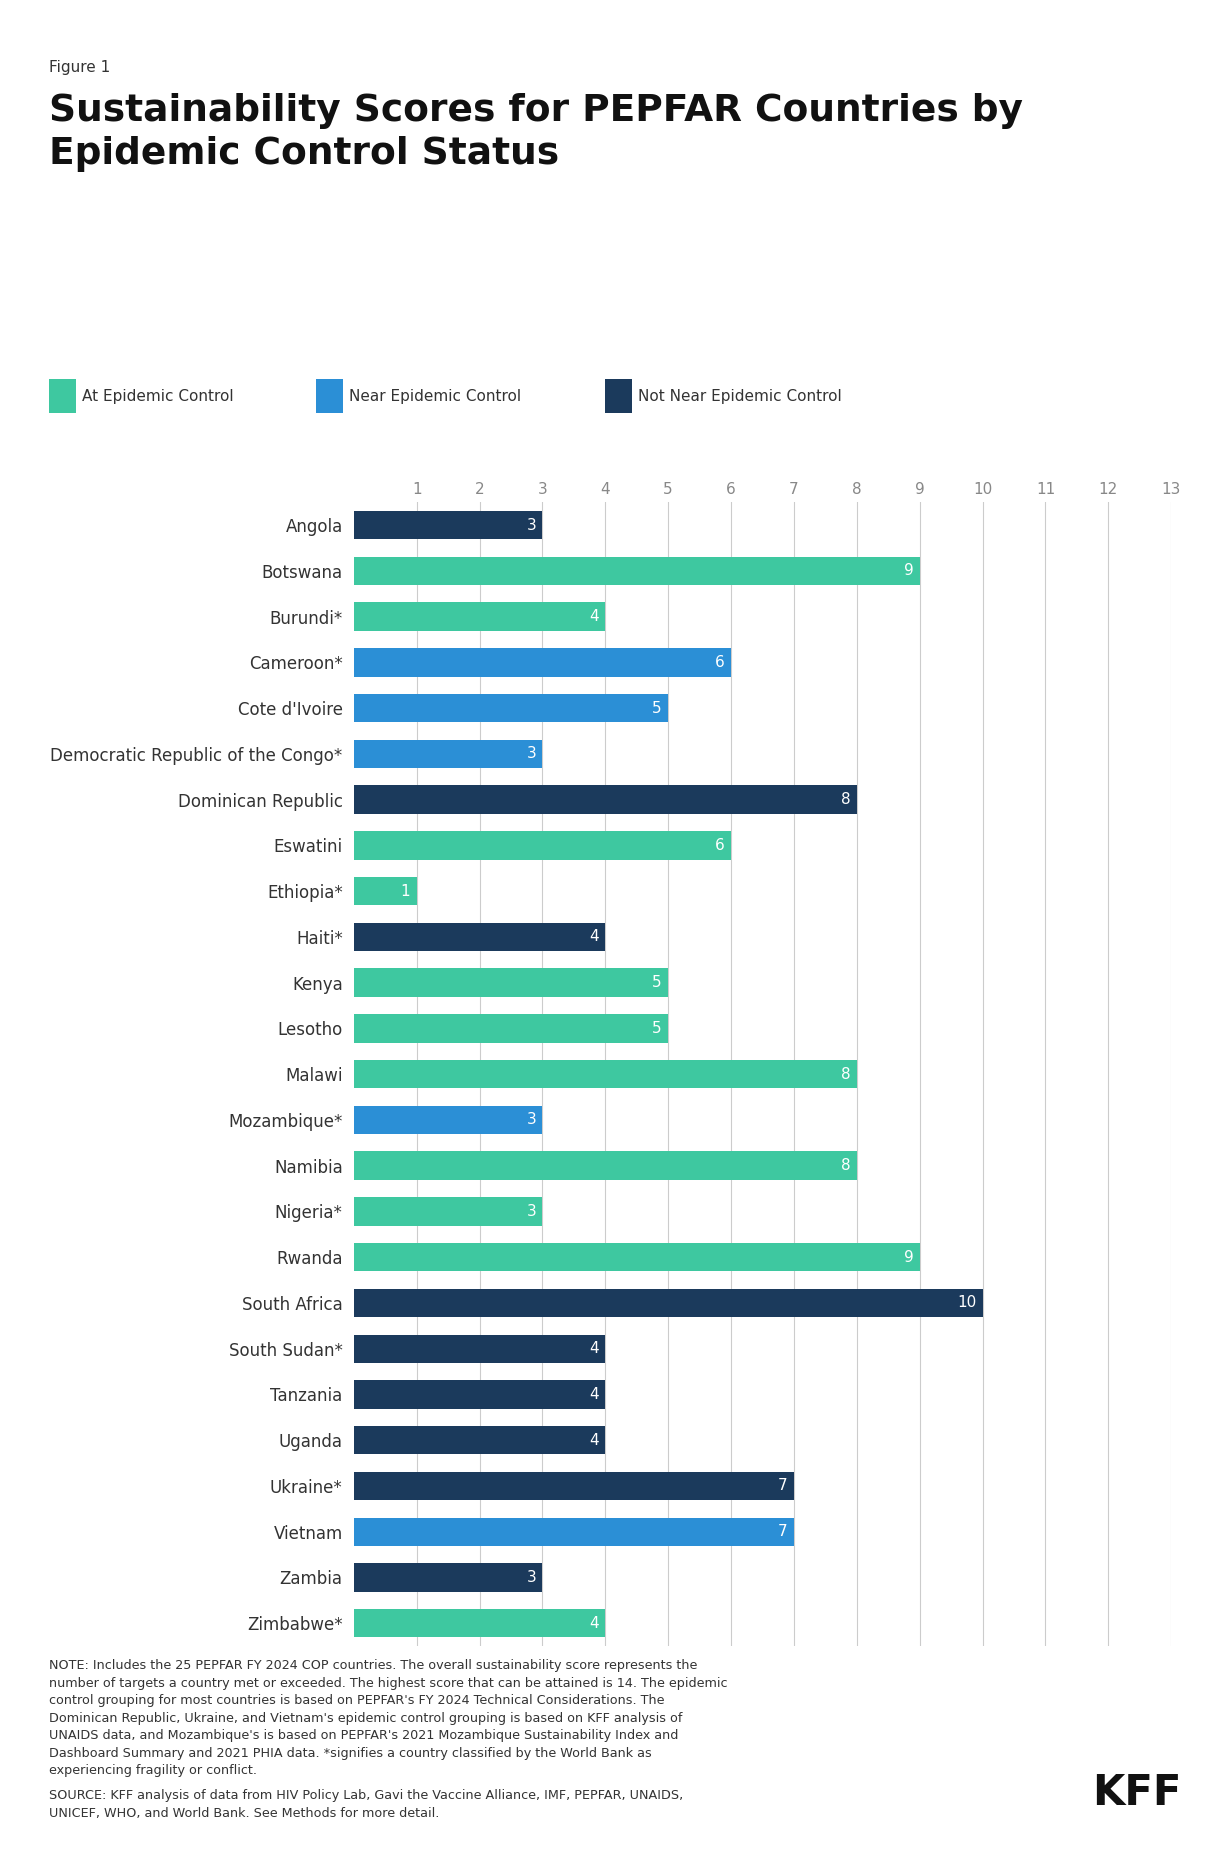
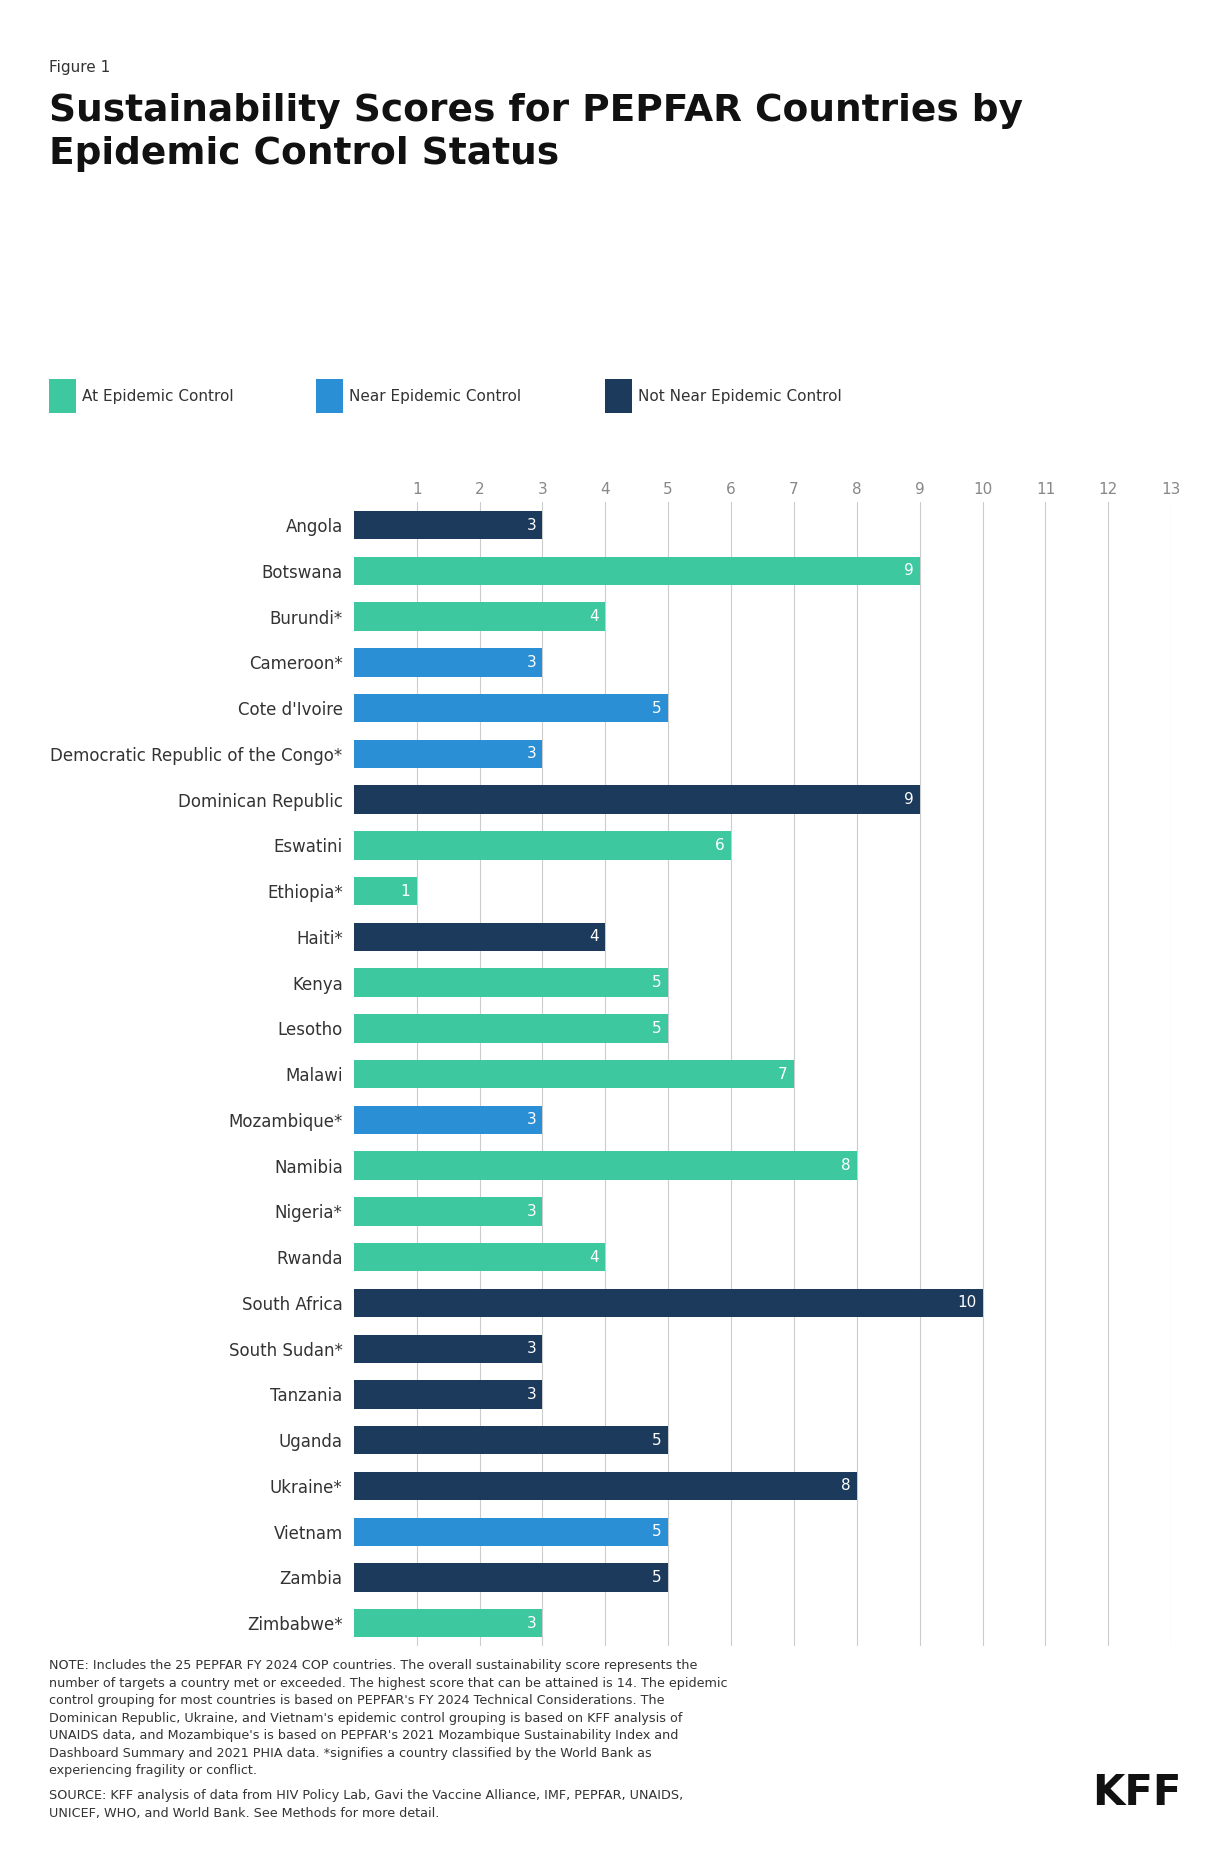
Cameroon*: 6 -> 3
Dominican Republic: 8 -> 9
Malawi: 8 -> 7
Rwanda: 9 -> 4
South Sudan*: 4 -> 3
Tanzania: 4 -> 3
Uganda: 4 -> 5
Ukraine*: 7 -> 8
Vietnam: 7 -> 5
Zambia: 3 -> 5
Zimbabwe*: 4 -> 3
